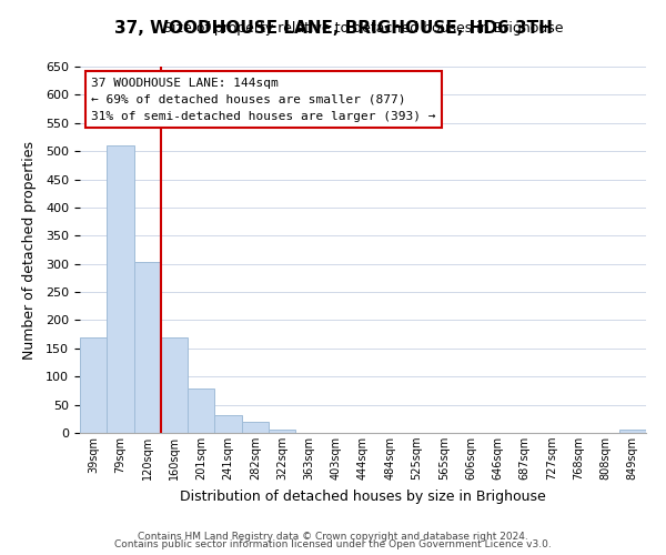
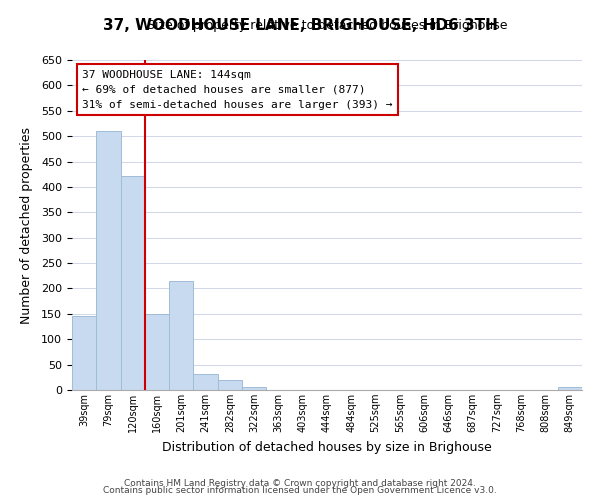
39sqm: 170 -> 146
120sqm: 303 -> 422
160sqm: 170 -> 150
201sqm: 79 -> 214
